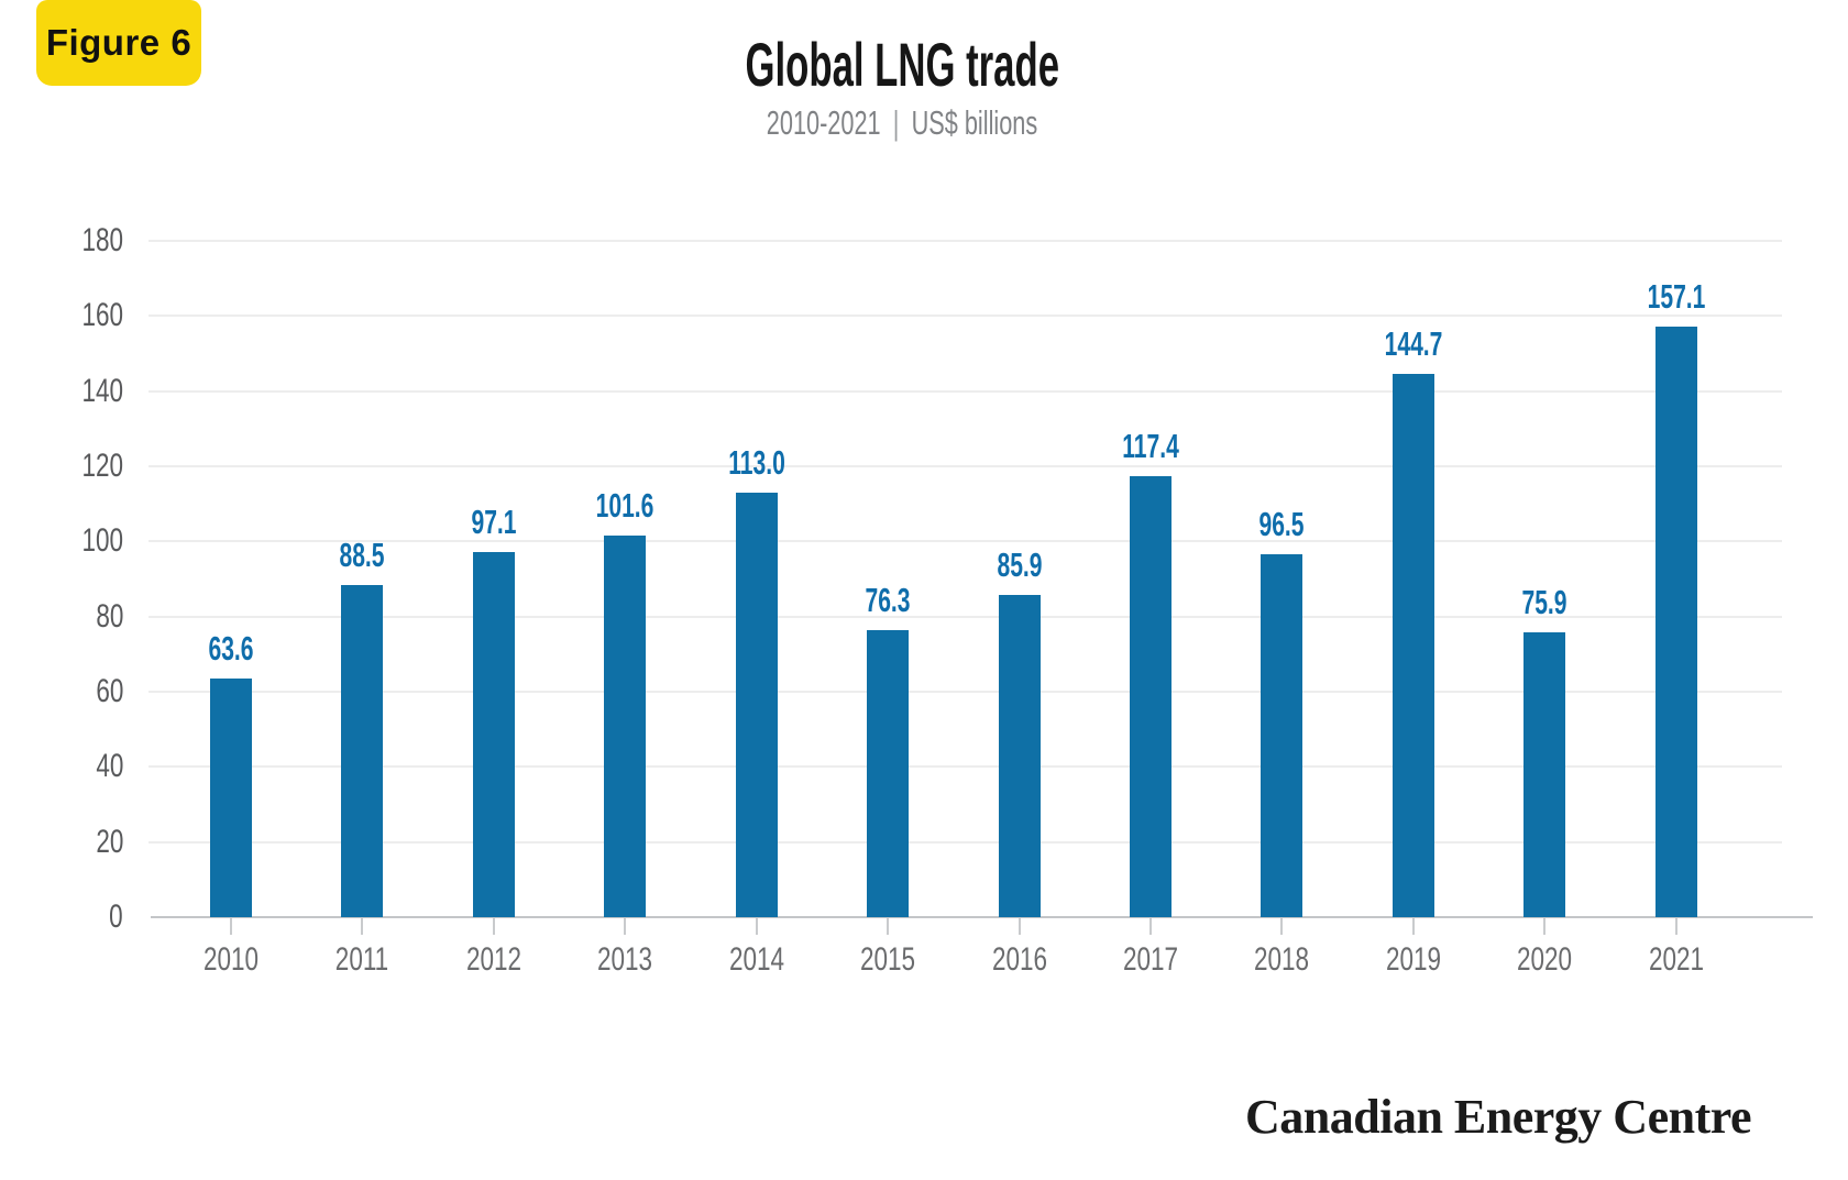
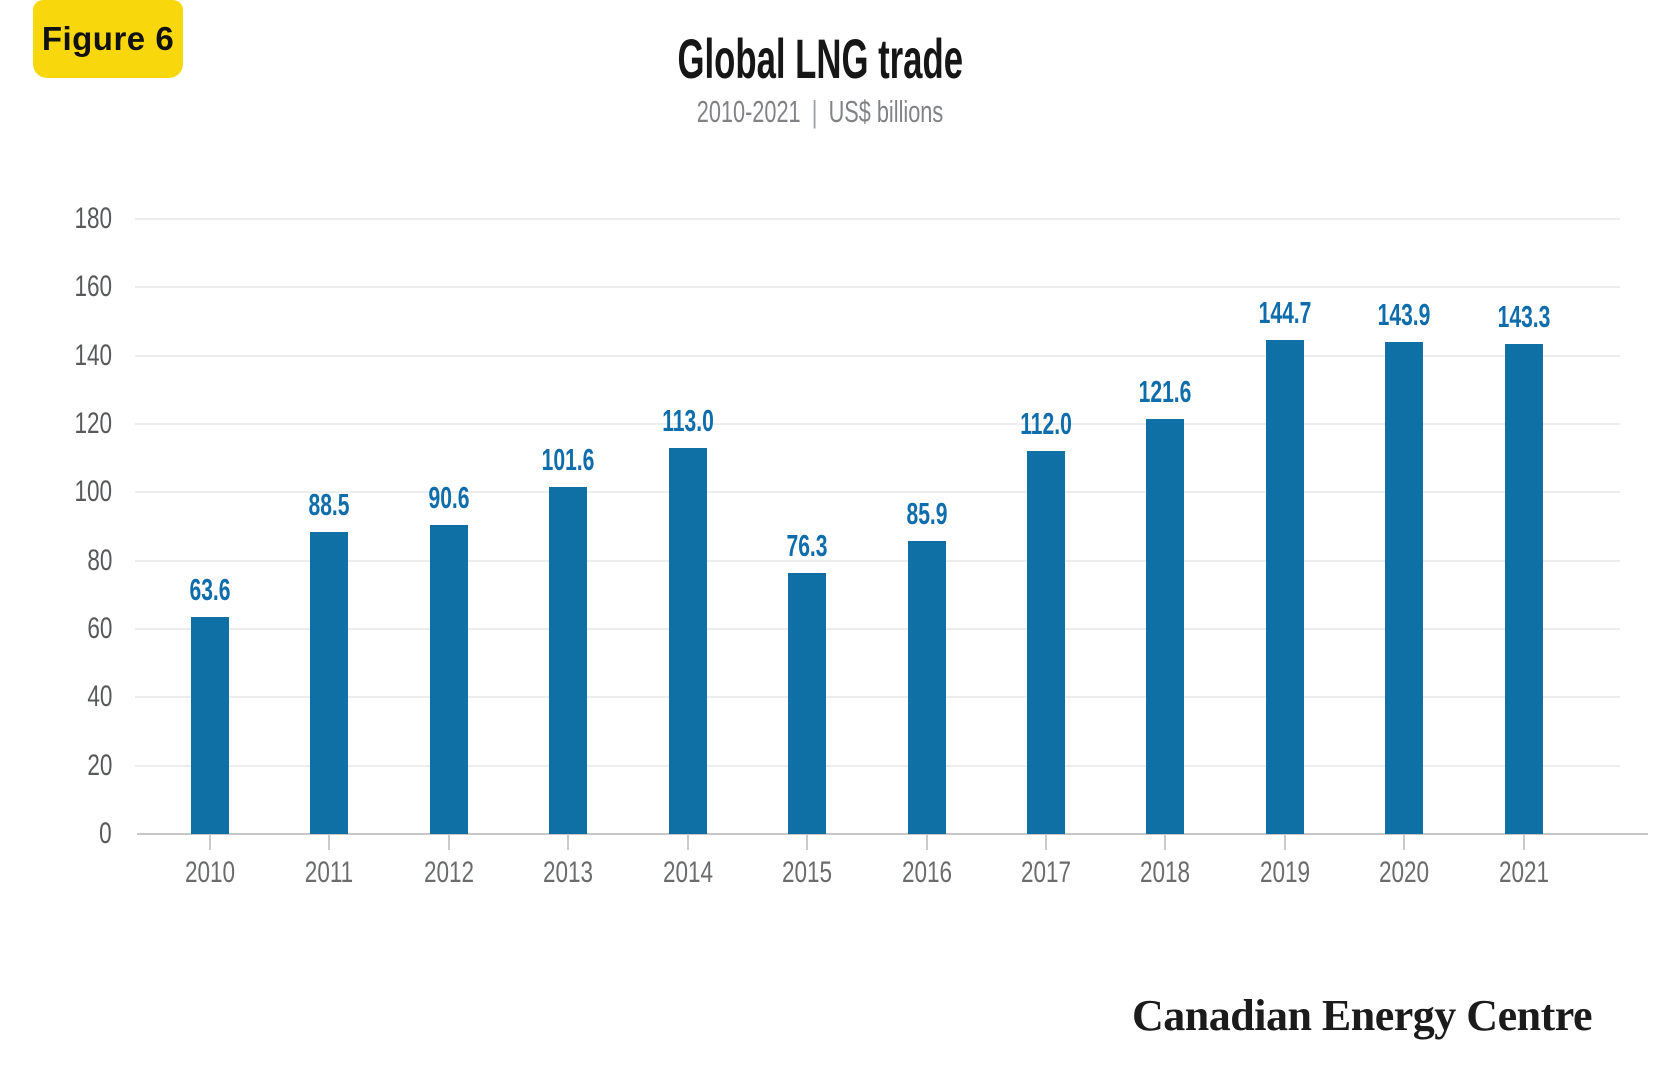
2012: 97.1 -> 90.6
2017: 117.4 -> 112.0
2018: 96.5 -> 121.6
2020: 75.9 -> 143.9
2021: 157.1 -> 143.3
